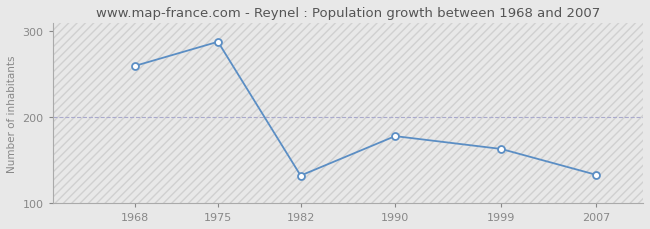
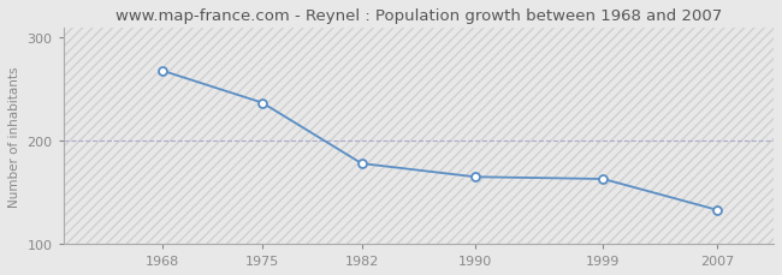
1968: 260 -> 268
1975: 288 -> 237
1982: 132 -> 178
1990: 178 -> 165
